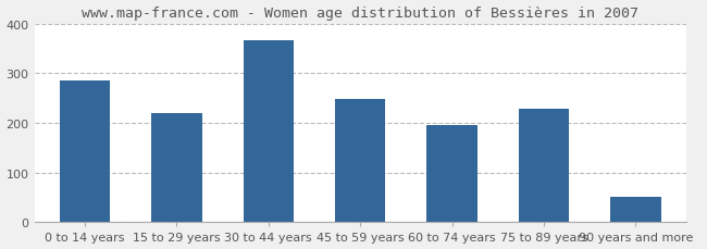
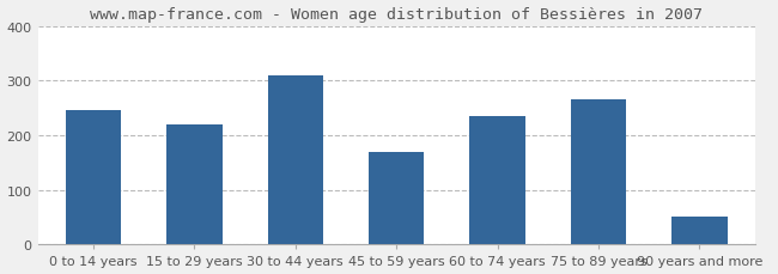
0 to 14 years: 285 -> 245
30 to 44 years: 366 -> 310
45 to 59 years: 248 -> 170
60 to 74 years: 196 -> 235
75 to 89 years: 228 -> 265
